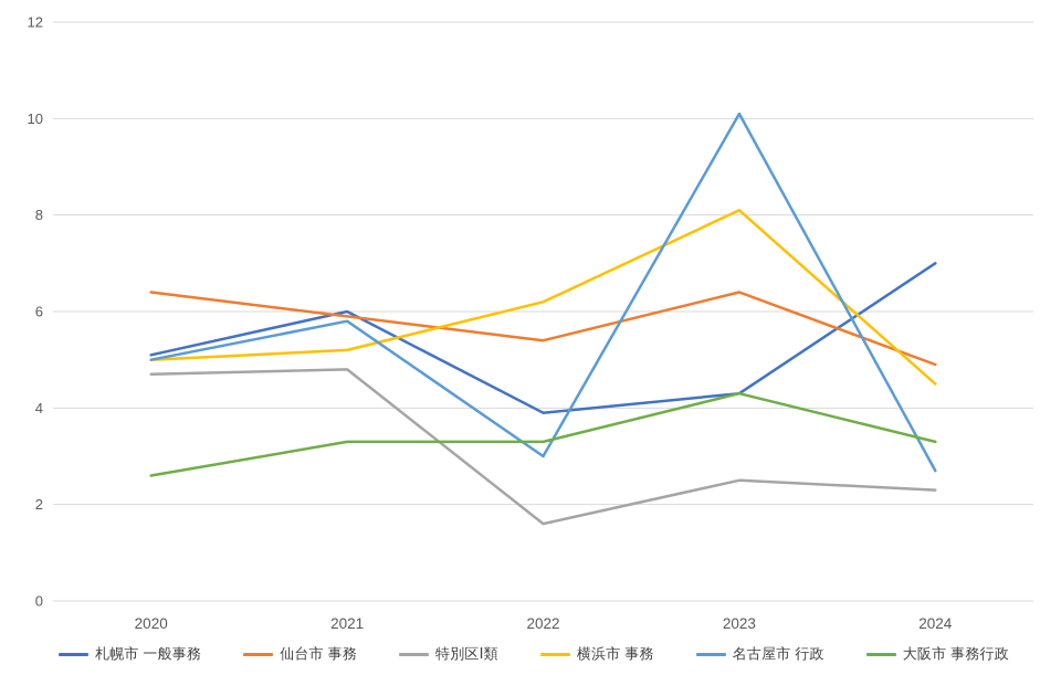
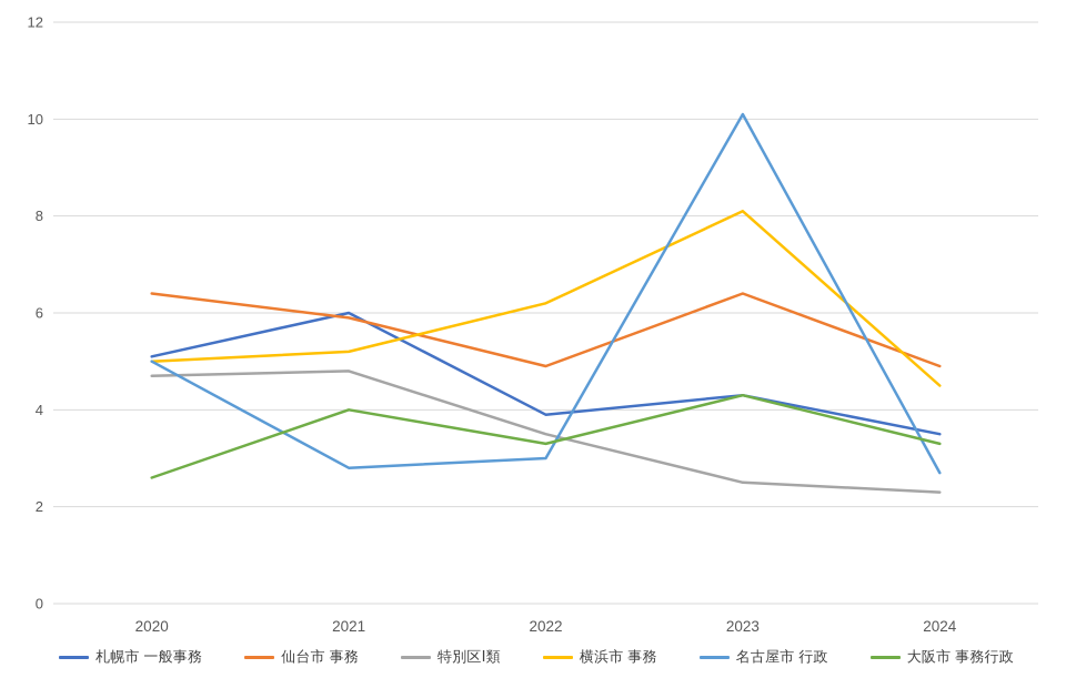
名古屋市 行政/2021: 5.8 -> 2.8
大阪市 事務行政/2021: 3.3 -> 4.0
仙台市 事務/2022: 5.4 -> 4.9
特別区Ⅰ類/2022: 1.6 -> 3.5
札幌市 一般事務/2024: 7.0 -> 3.5
